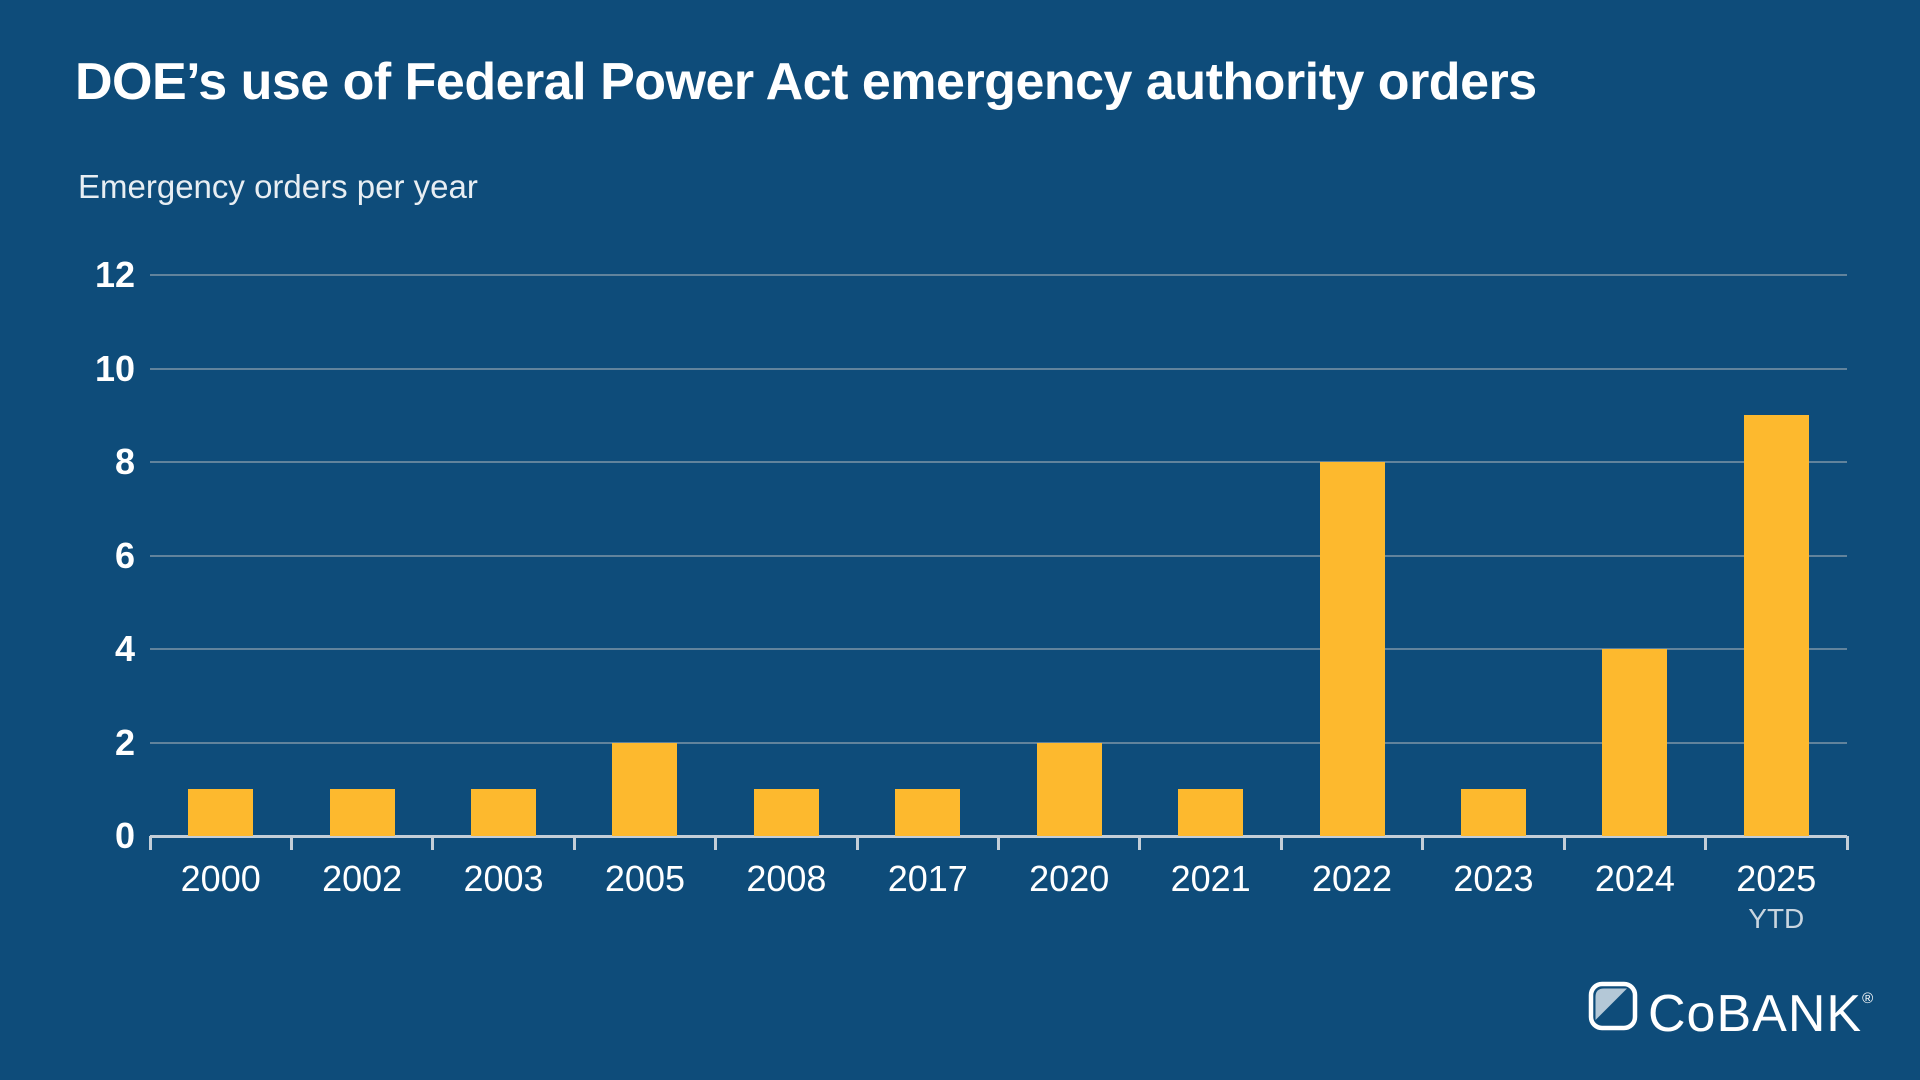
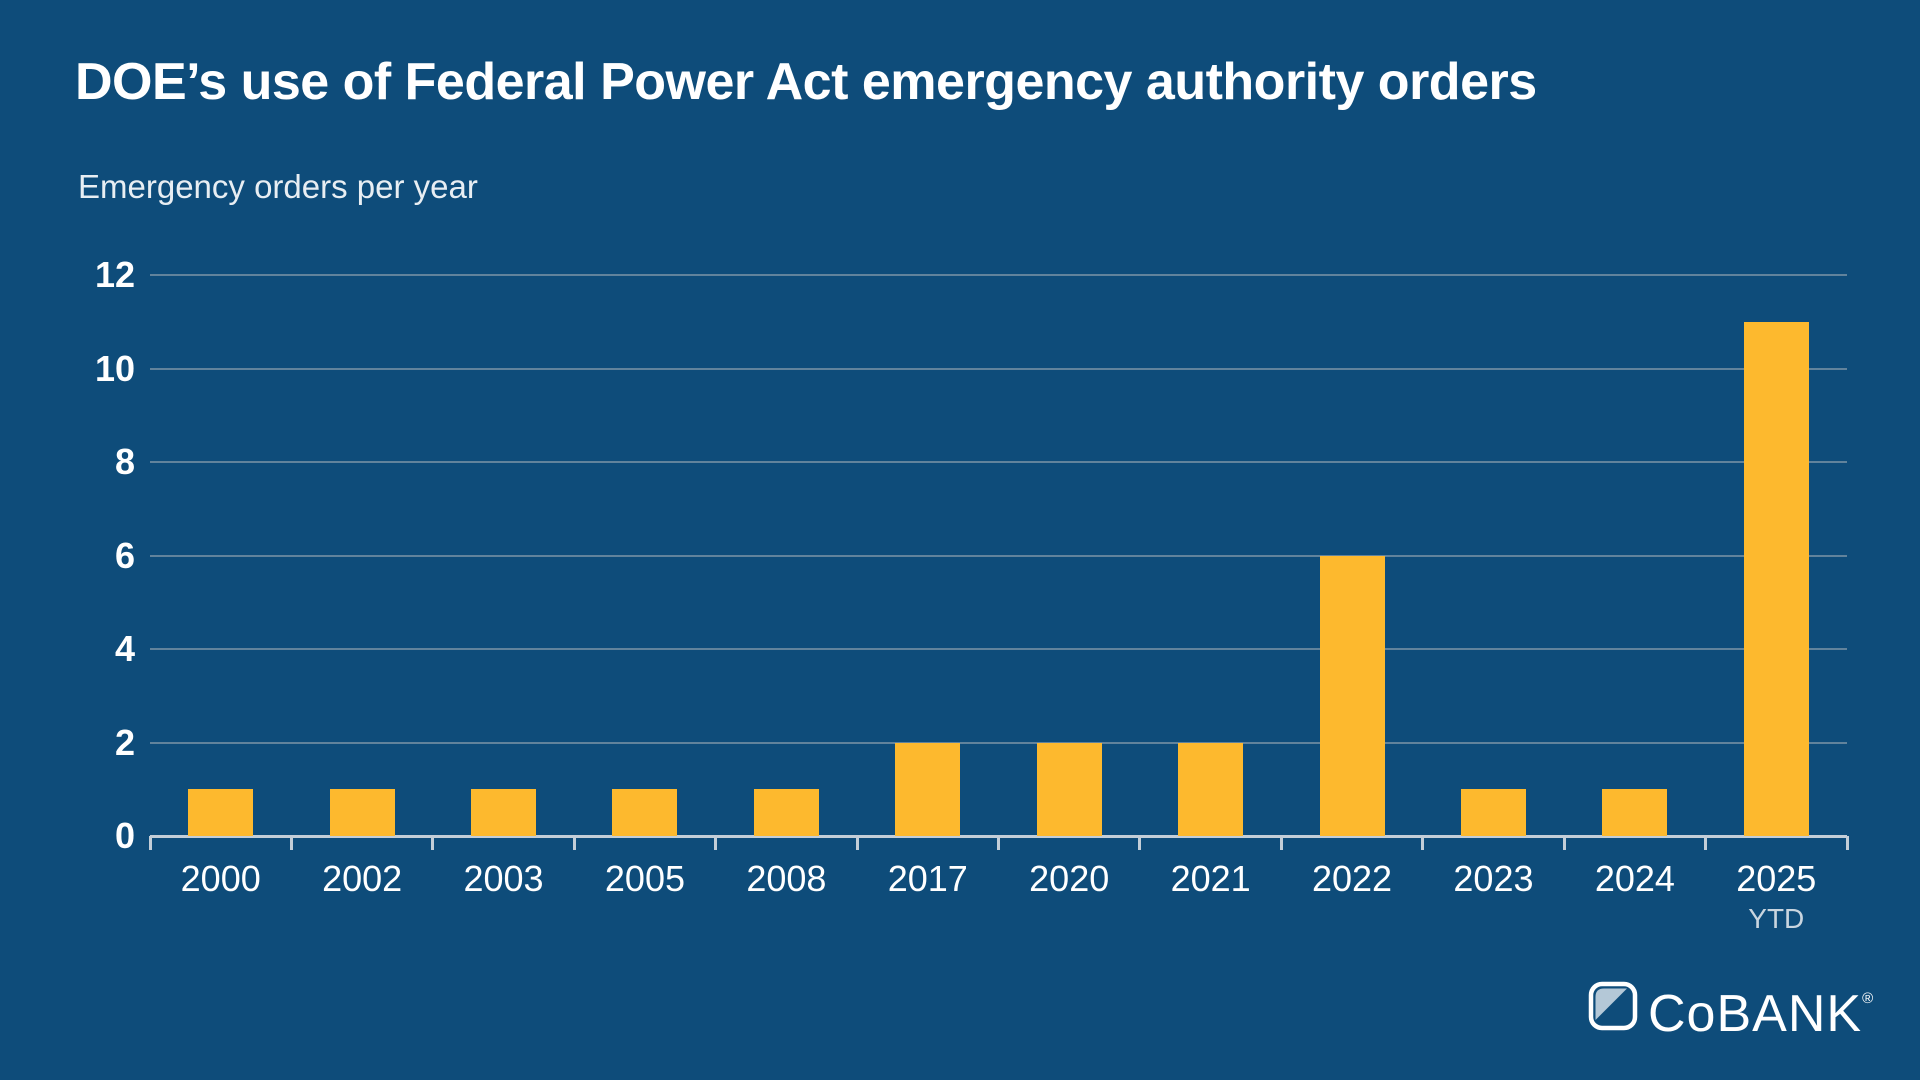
2005: 2 -> 1
2017: 1 -> 2
2021: 1 -> 2
2022: 8 -> 6
2024: 4 -> 1
2025: 9 -> 11
